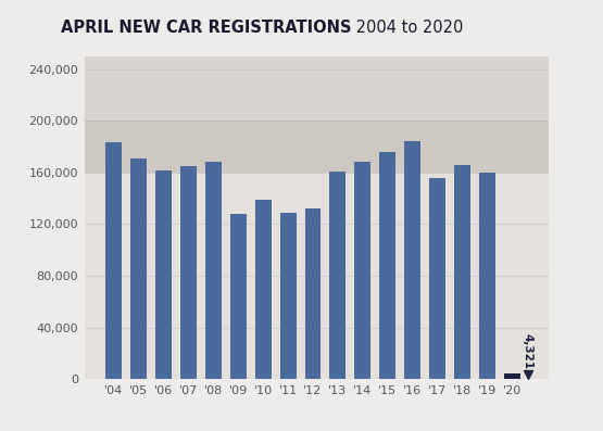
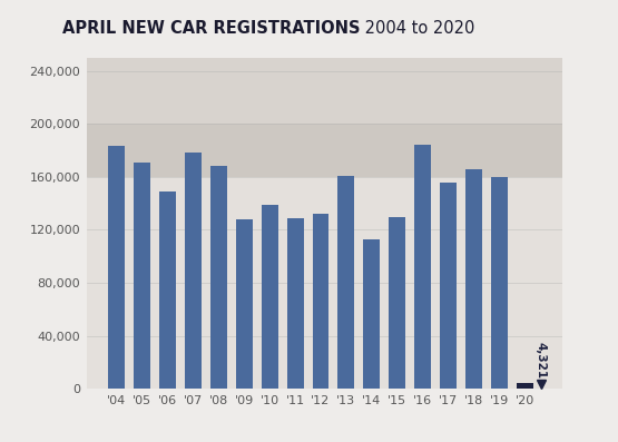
'06: 162,000 -> 149,000
'07: 165,000 -> 178,000
'14: 168,000 -> 113,000
'15: 176,000 -> 130,000
